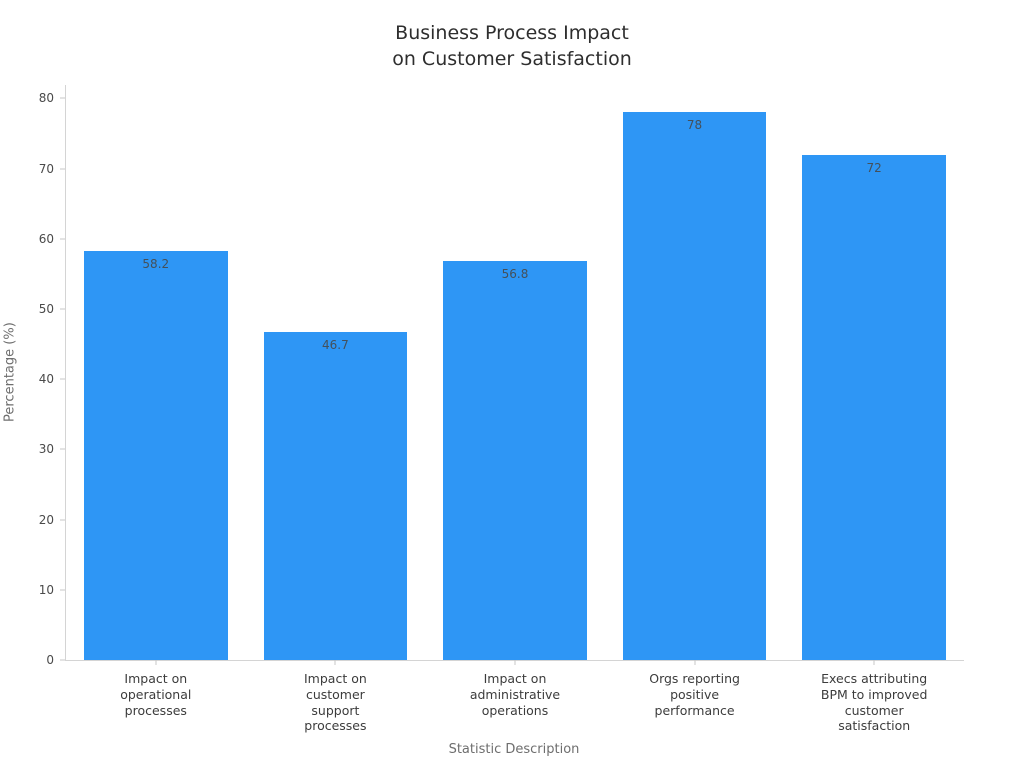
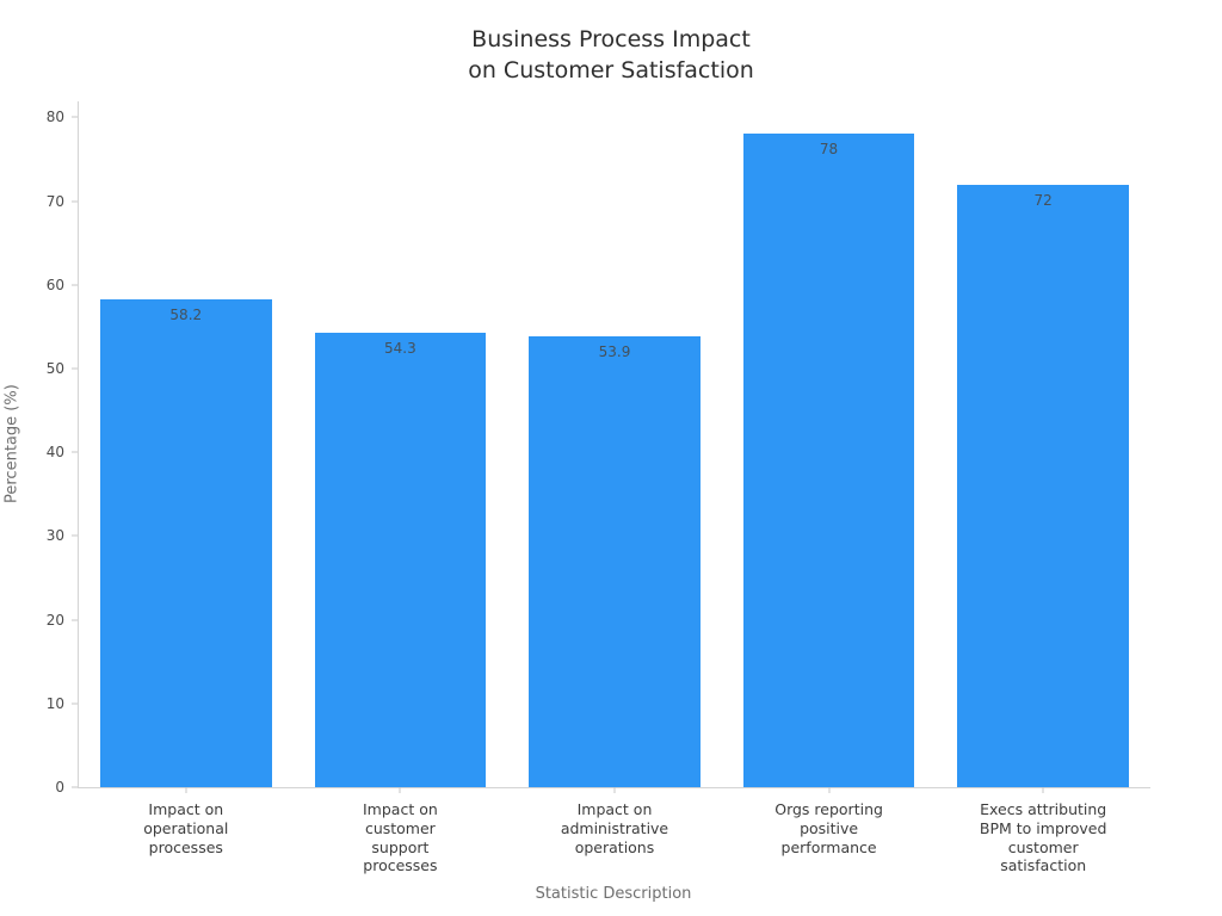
Impact on customer support processes: 46.7 -> 54.3
Impact on administrative operations: 56.8 -> 53.9
